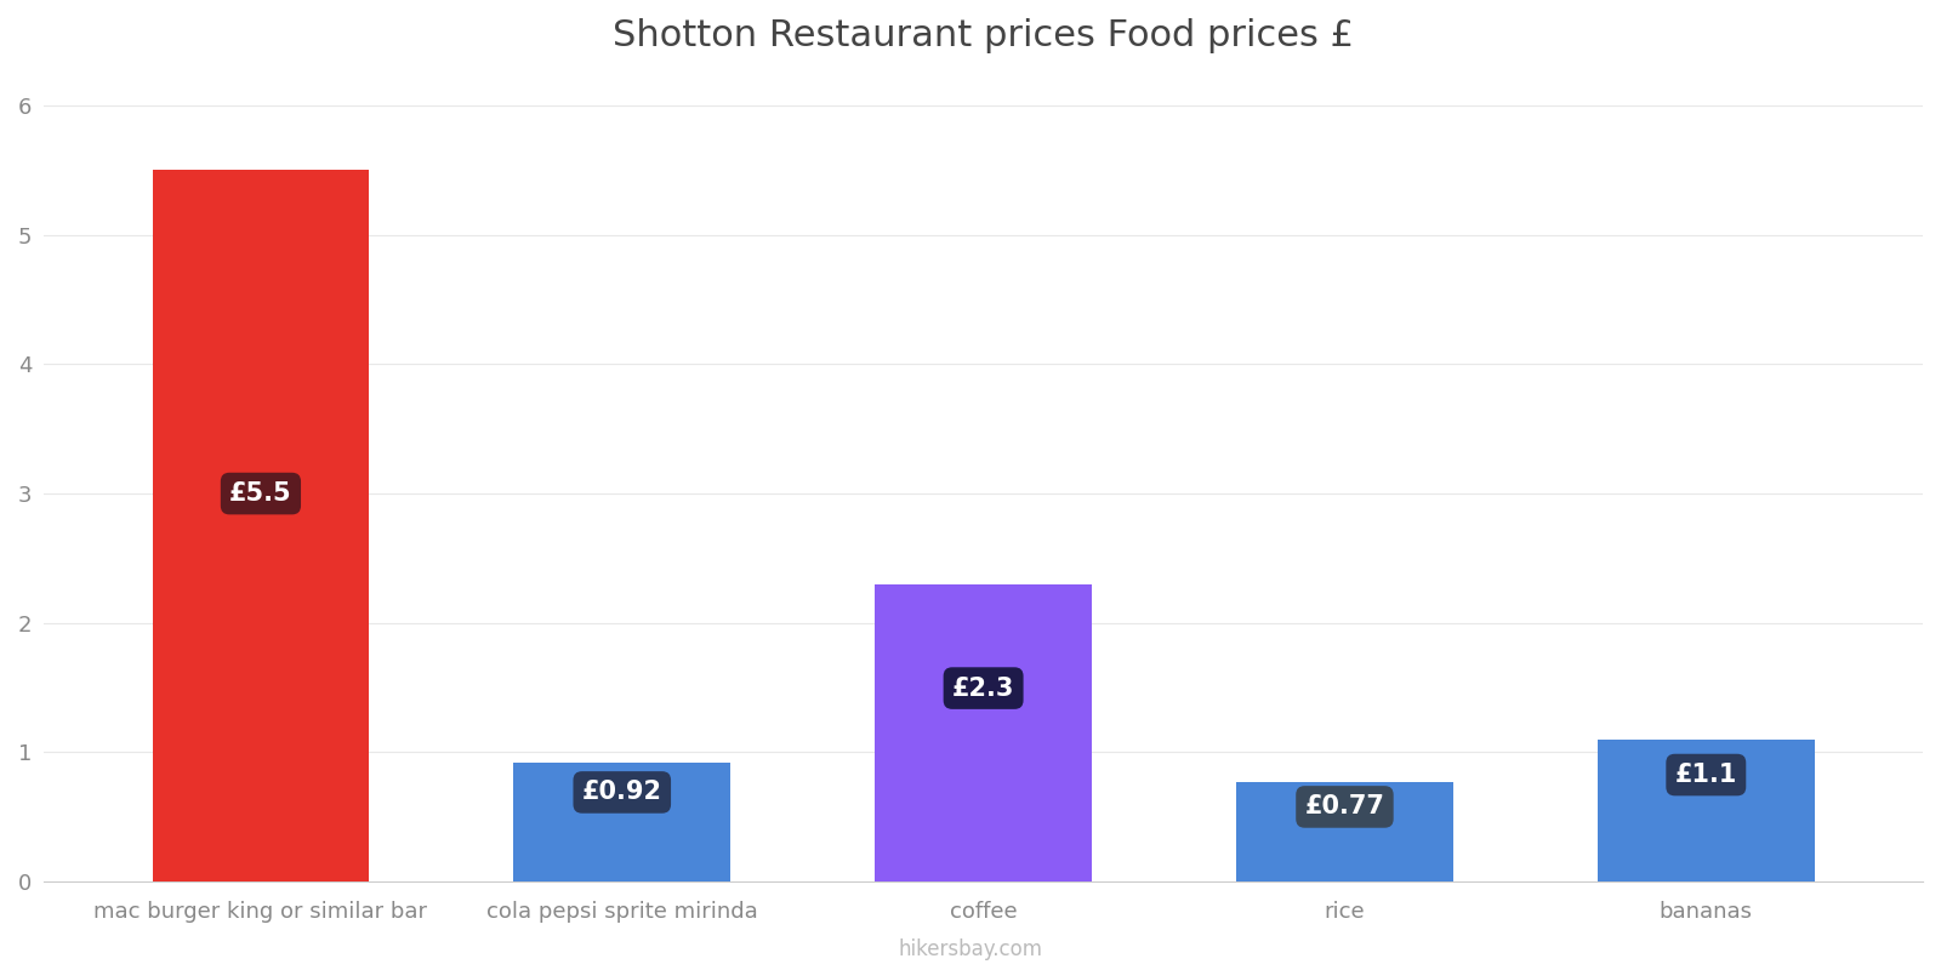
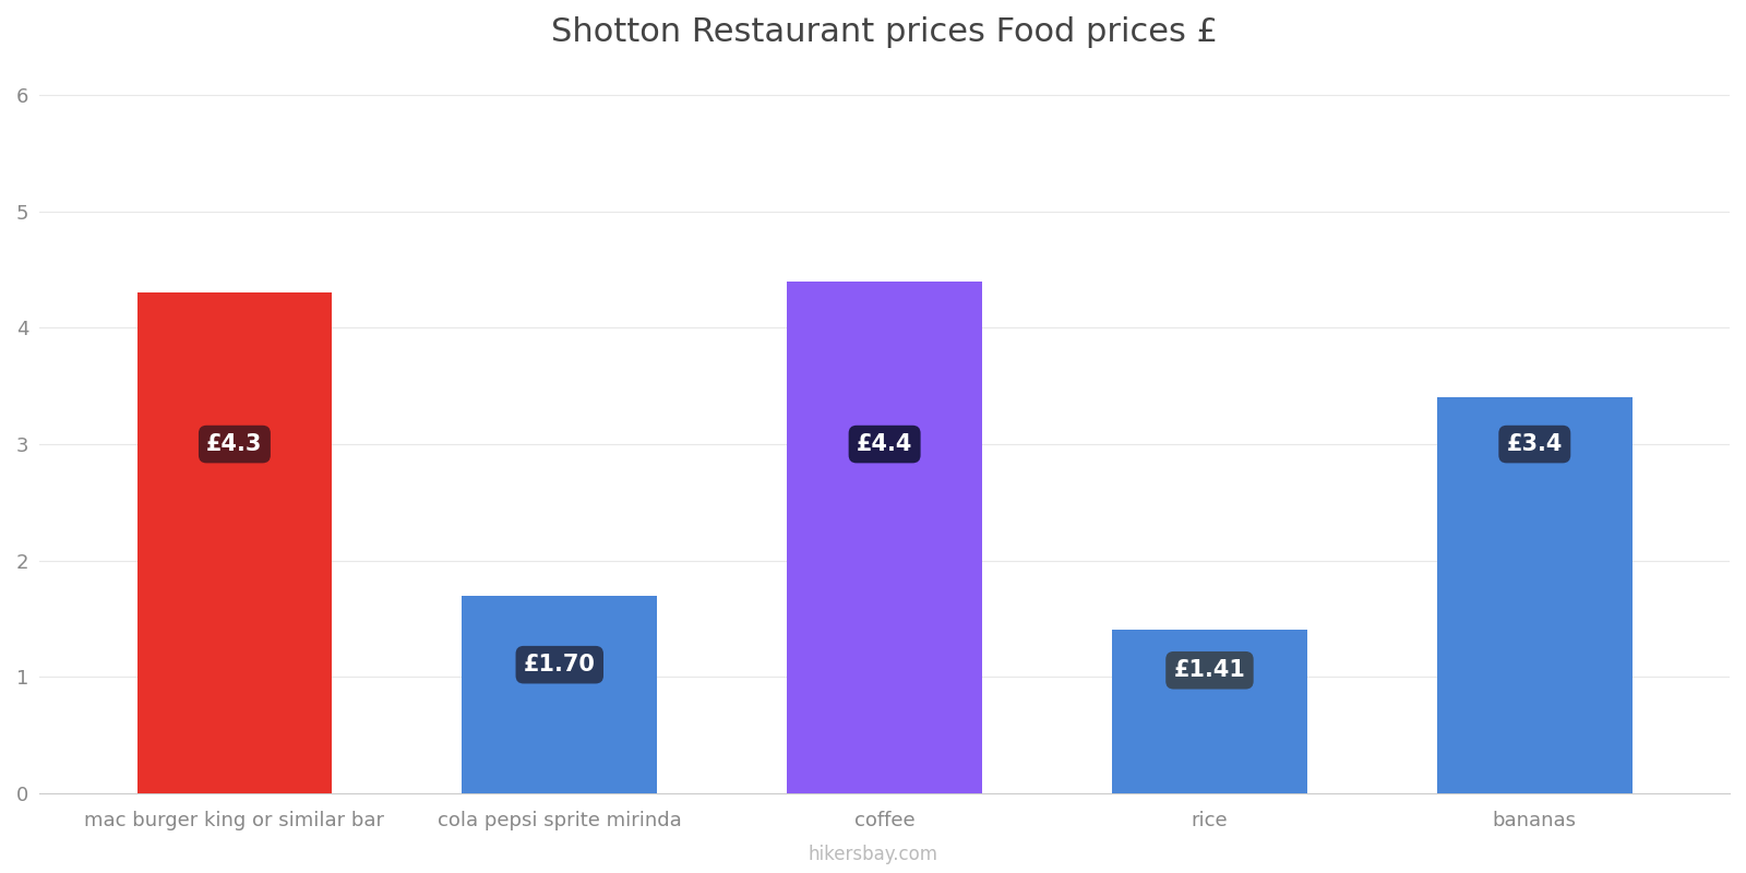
mac burger king or similar bar: £5.5 -> £4.3
cola pepsi sprite mirinda: £0.92 -> £1.70
coffee: £2.3 -> £4.4
rice: £0.77 -> £1.41
bananas: £1.1 -> £3.4
